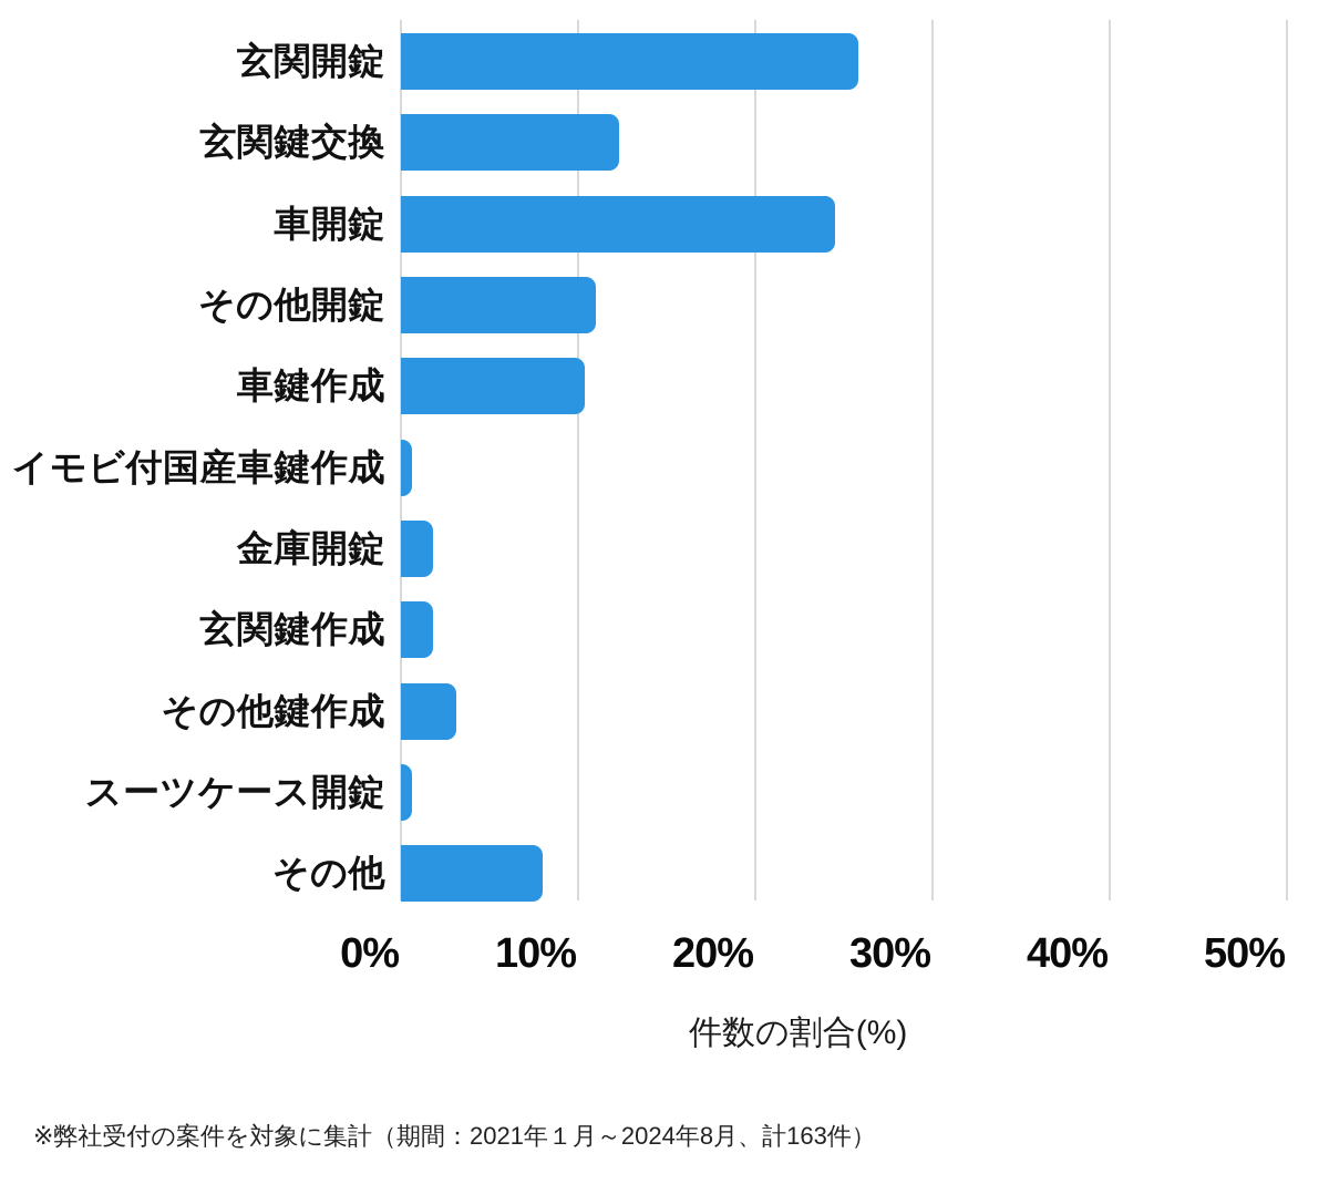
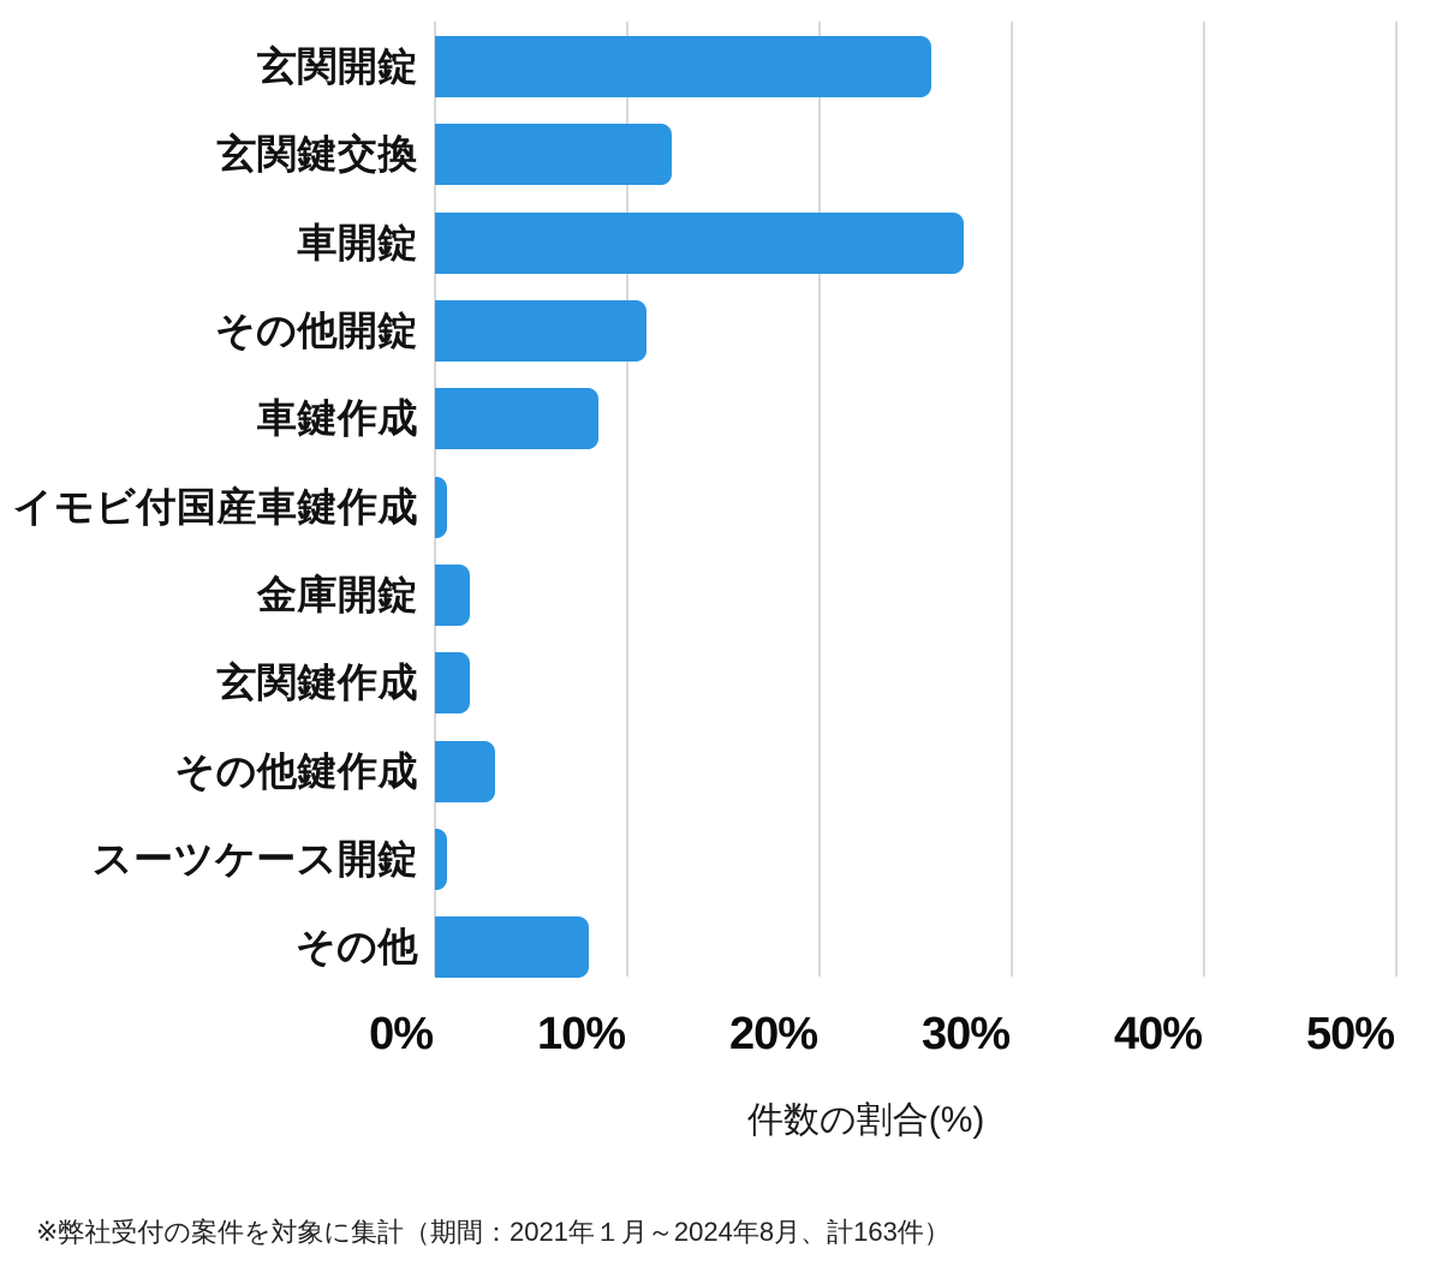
車開錠: 24.5% -> 27.5%
車鍵作成: 10.4% -> 8.5%
